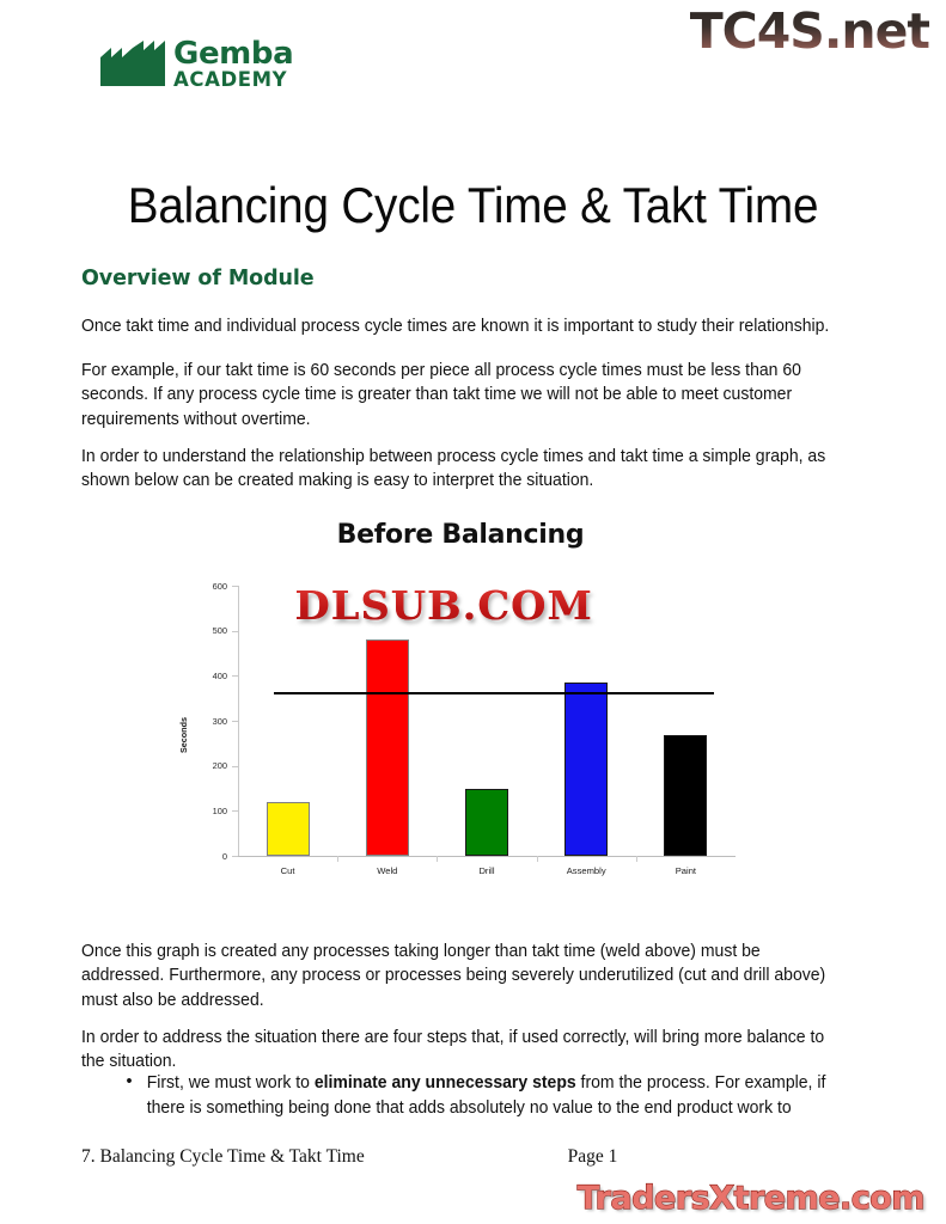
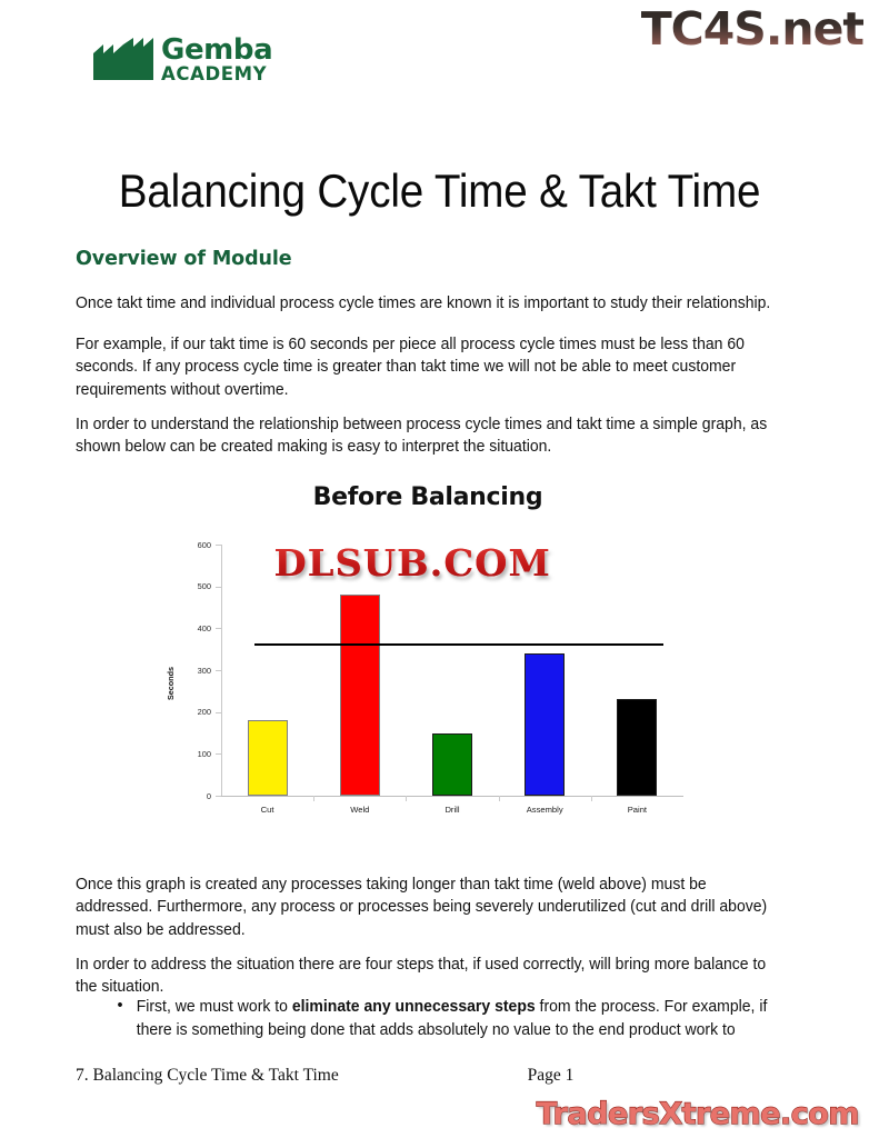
Cut: 120 -> 180
Assembly: 380 -> 340
Paint: 270 -> 230
